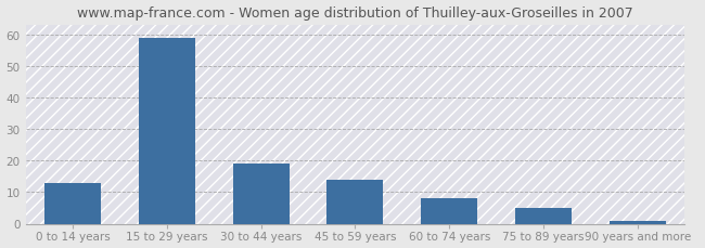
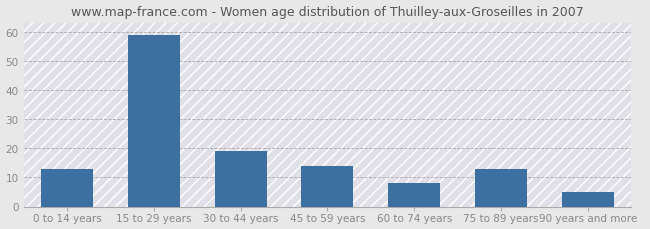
75 to 89 years: 5 -> 13
90 years and more: 1 -> 5
